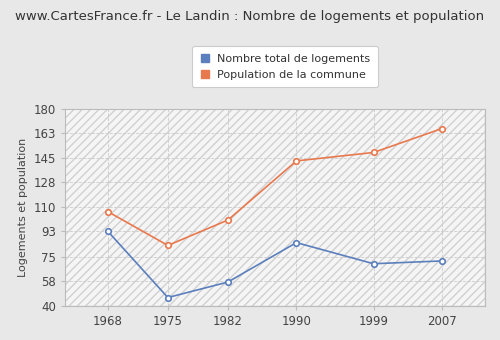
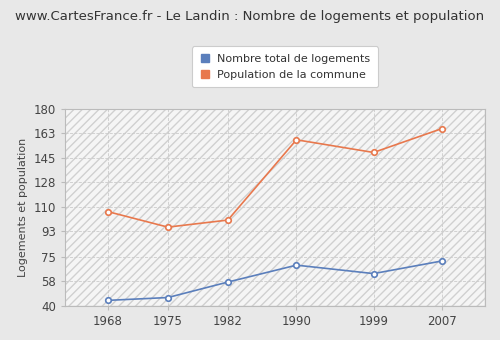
Nombre total de logements/1968: 93 -> 44
Population de la commune/1975: 83 -> 96
Nombre total de logements/1990: 85 -> 69
Population de la commune/1990: 143 -> 158
Nombre total de logements/1999: 70 -> 63
